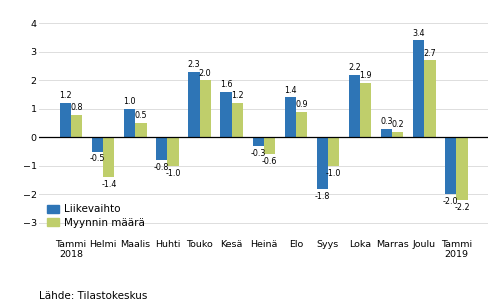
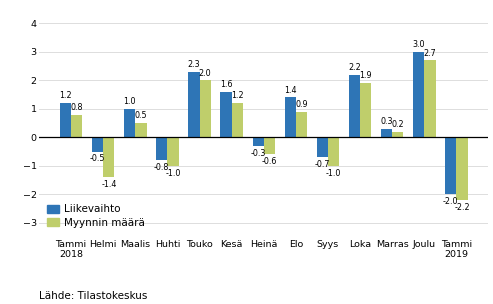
Liikevaihto/Syys: -1.8 -> -0.7
Liikevaihto/Joulu: 3.4 -> 3.0
